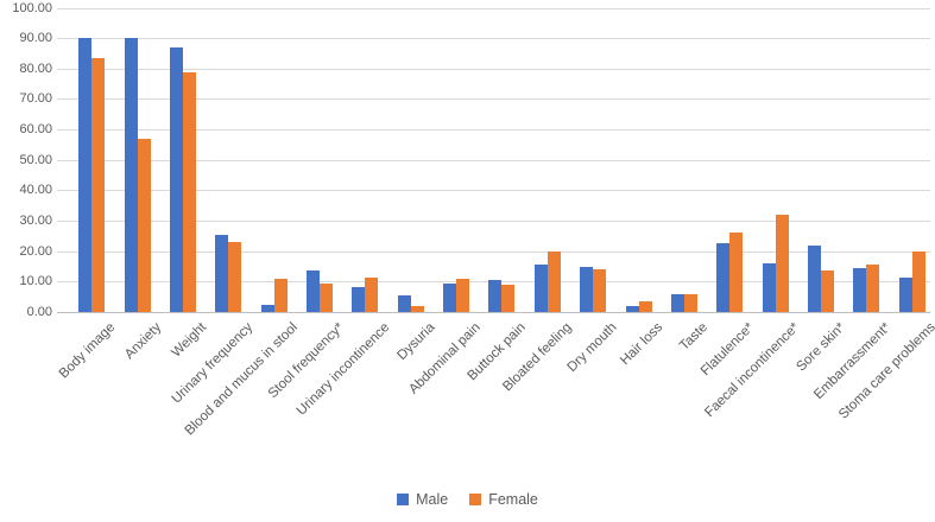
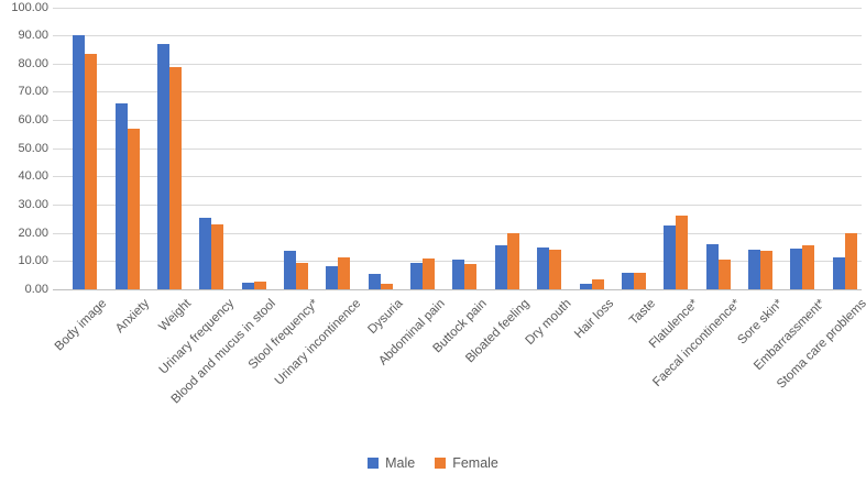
Male/Anxiety: 90 -> 66
Female/Blood and mucus in stool: 11 -> 3
Female/Faecal incontinence*: 32 -> 10
Male/Sore skin*: 22 -> 14
